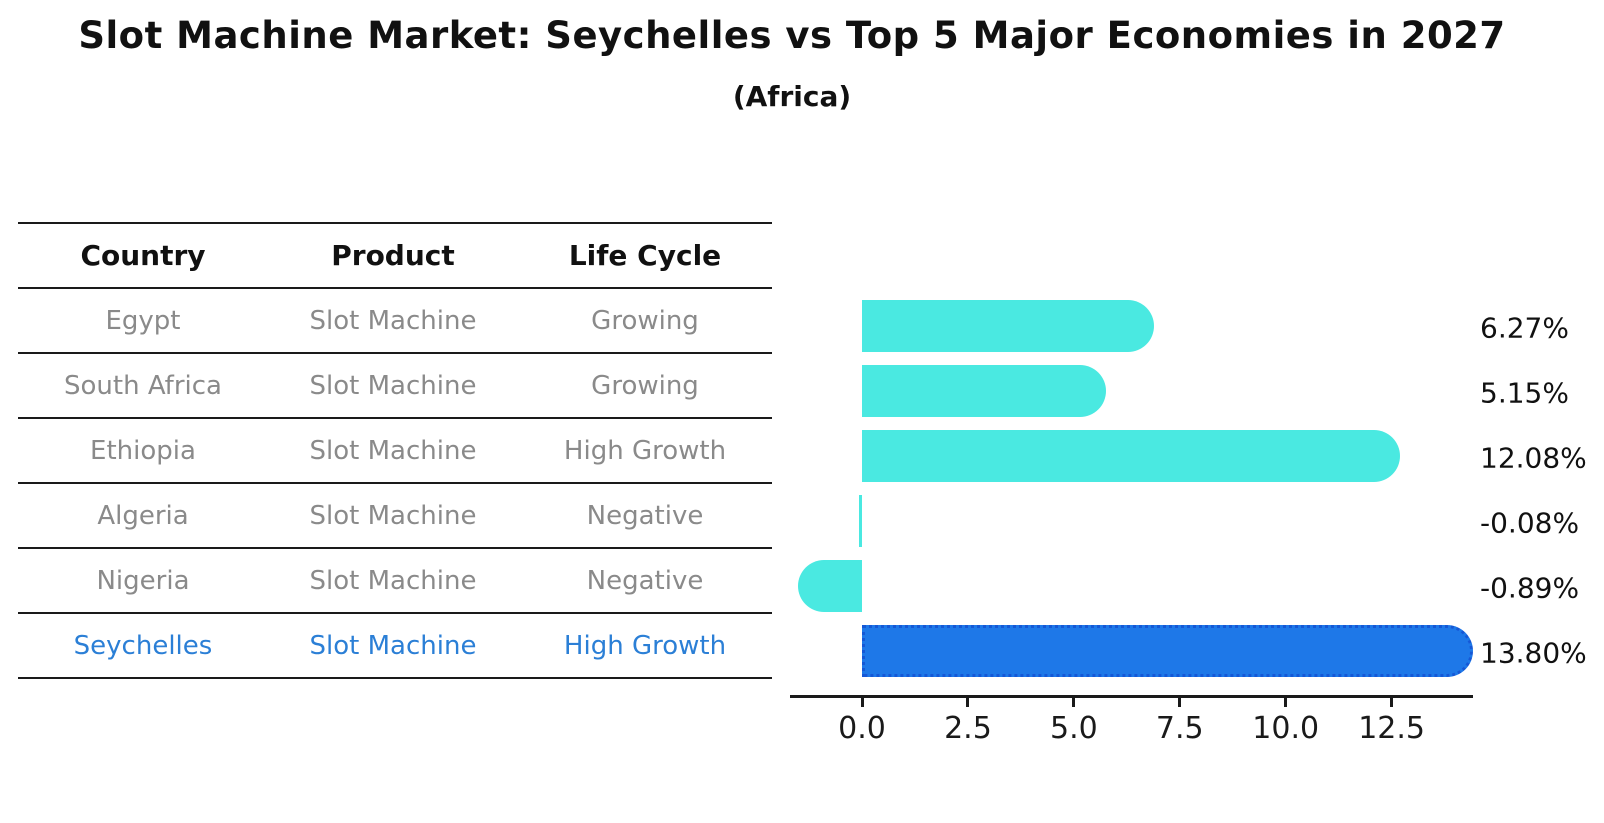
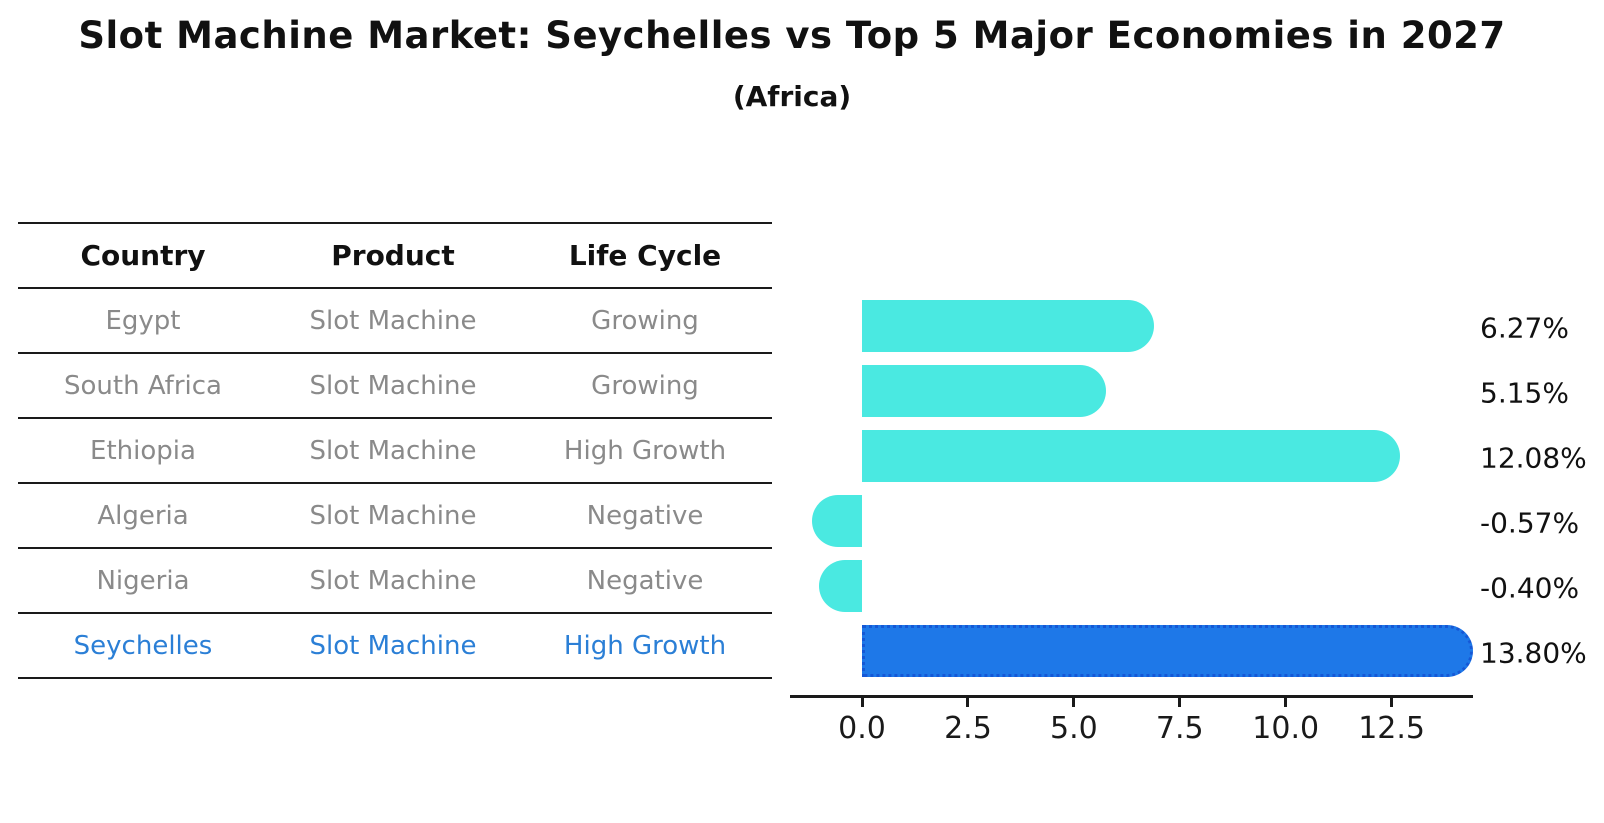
Algeria: -0.08% -> -0.57%
Nigeria: -0.89% -> -0.40%
